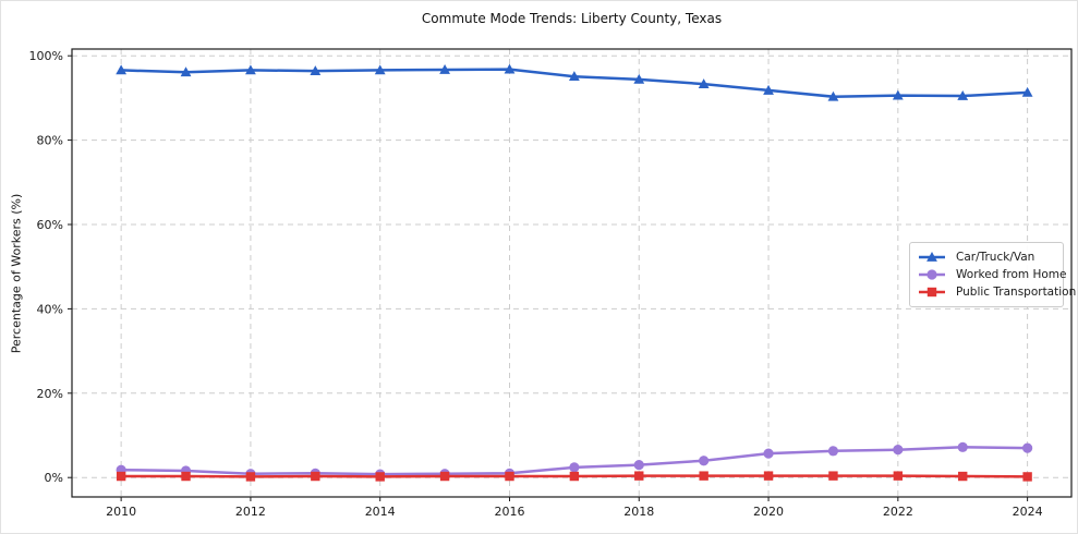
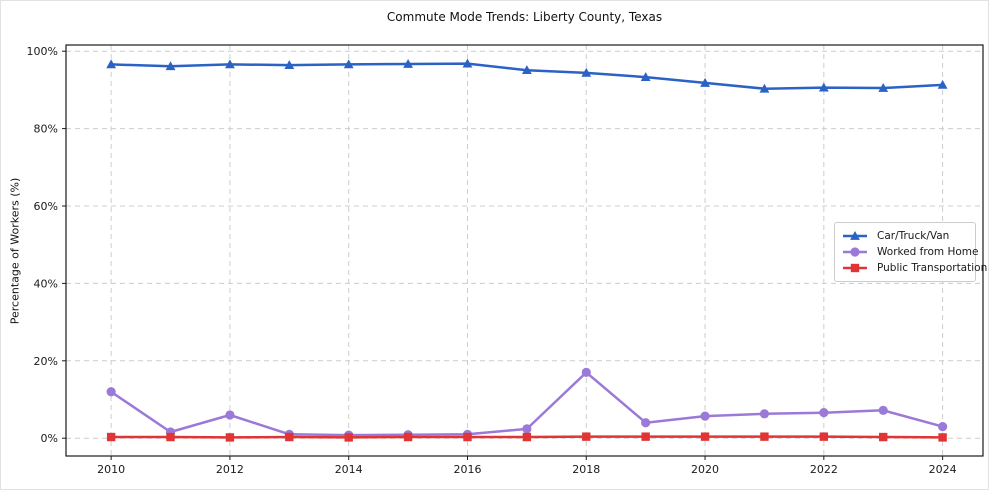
Worked from Home/2010: 2% -> 12%
Worked from Home/2012: 1% -> 6%
Worked from Home/2018: 3% -> 17%
Worked from Home/2024: 7% -> 3%
